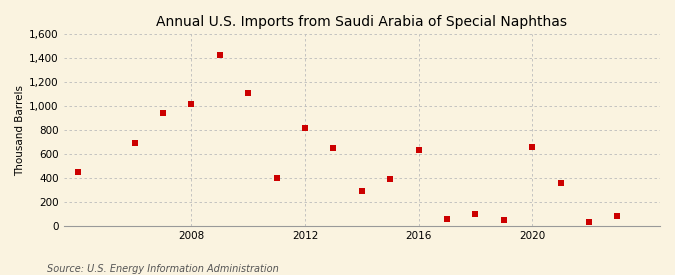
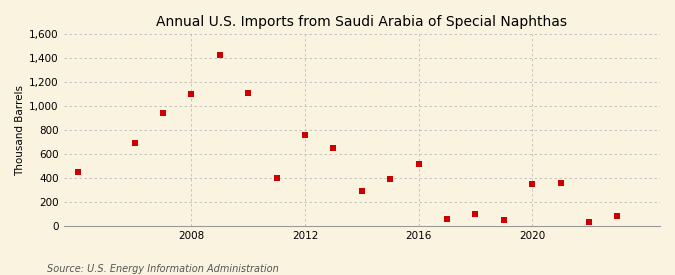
2008: 1,020 -> 1,100
2012: 820 -> 760
2016: 630 -> 520
2020: 660 -> 350
